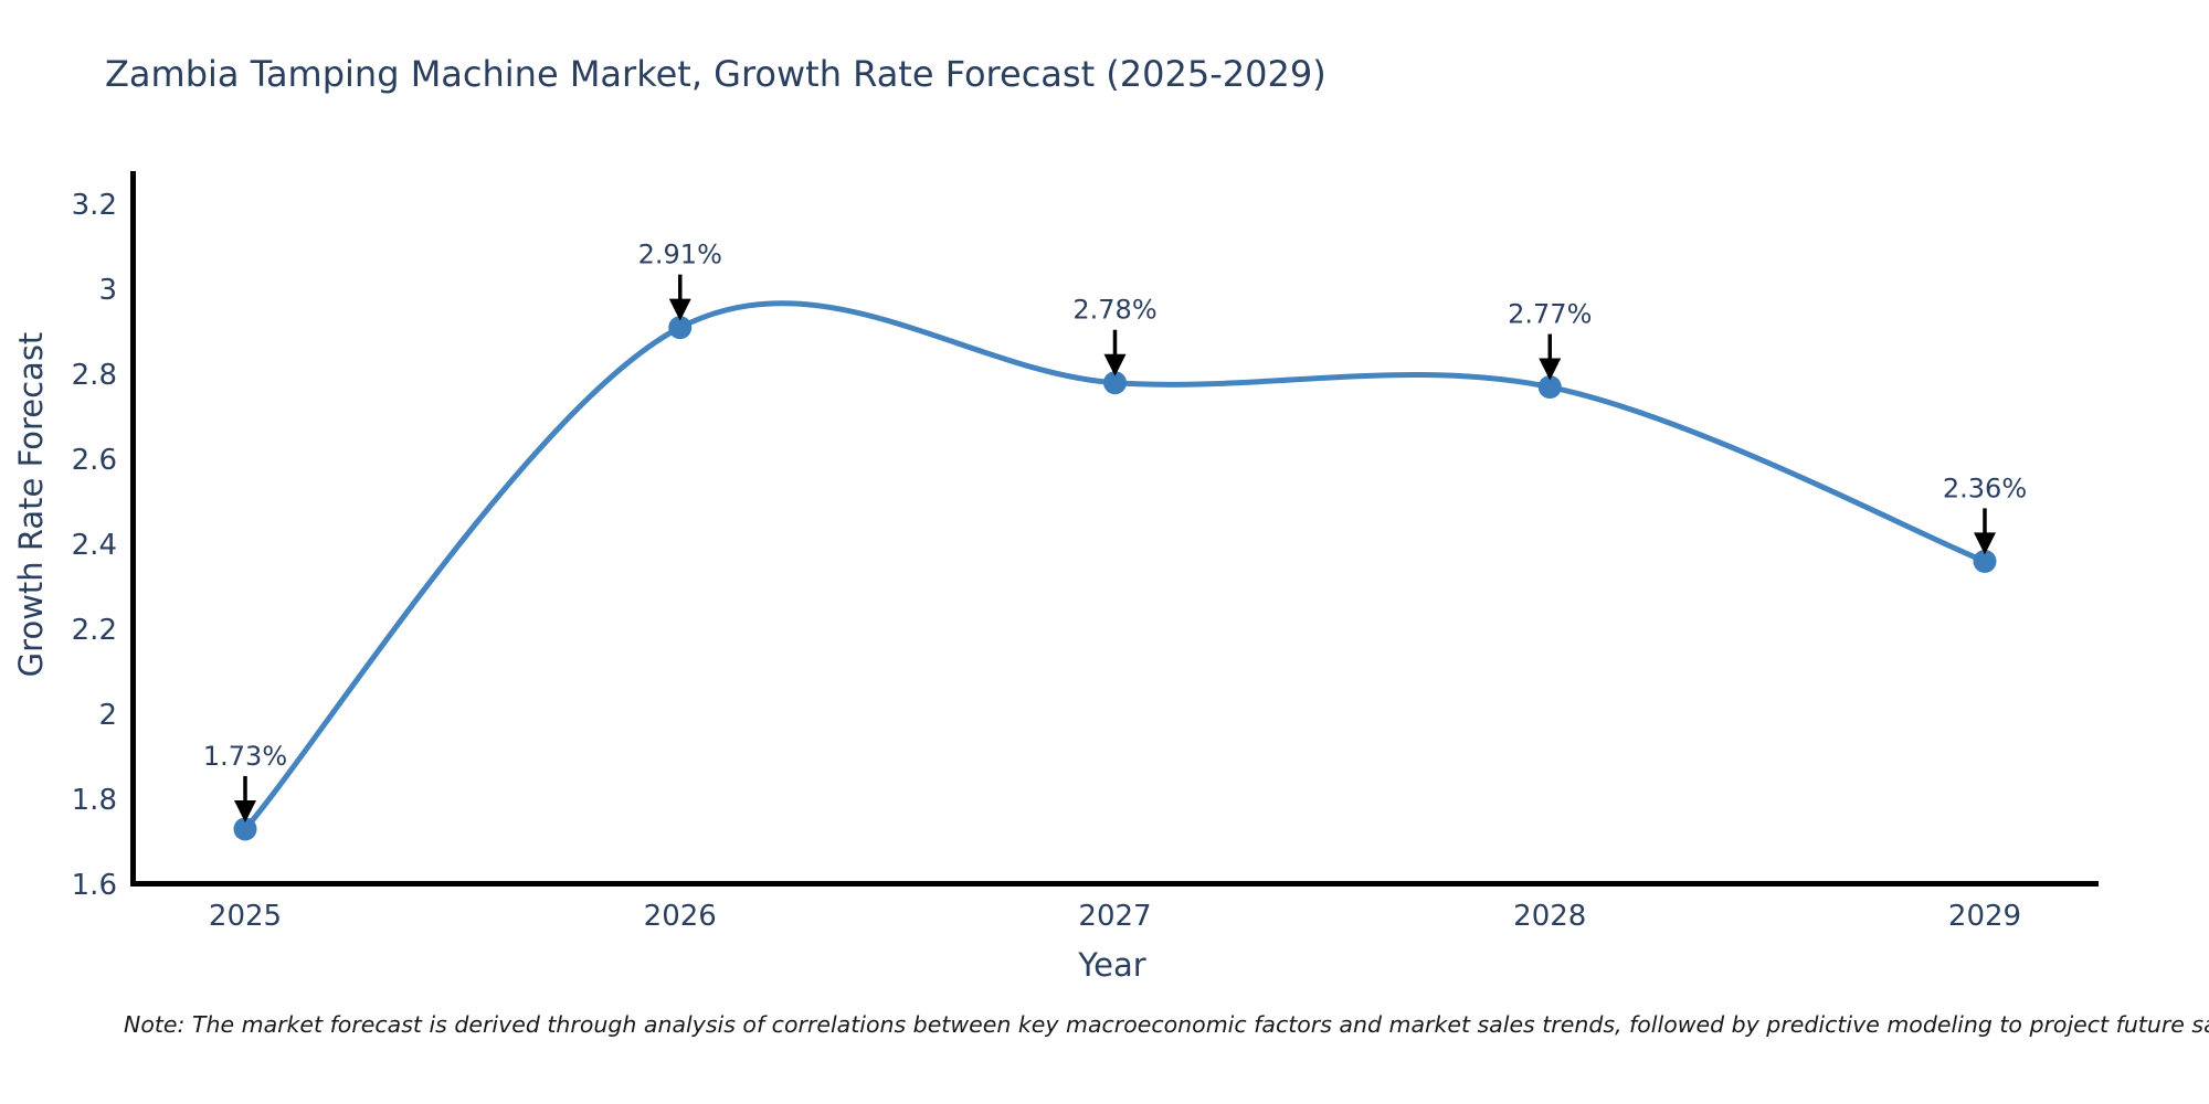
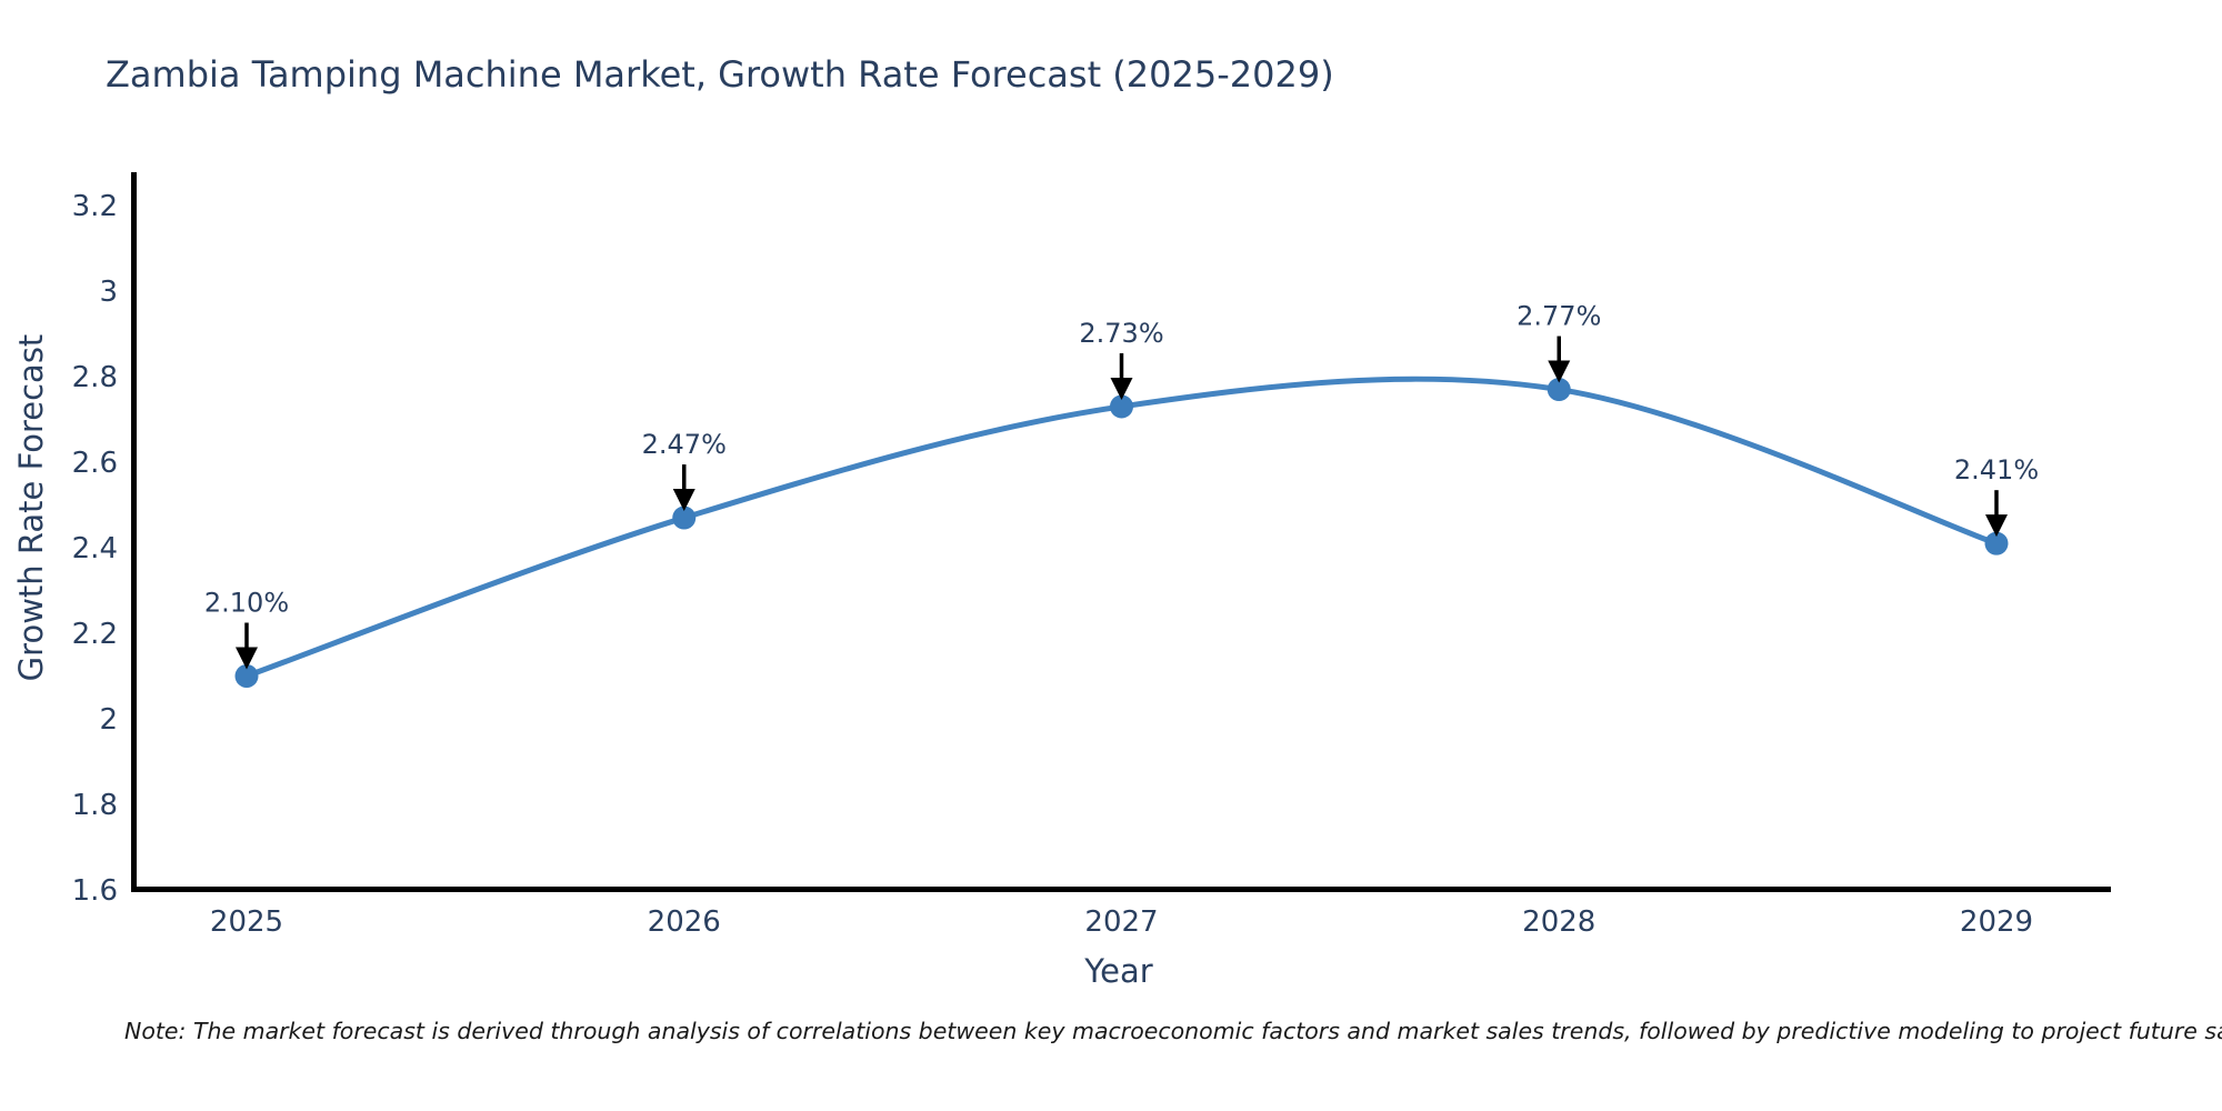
2025: 1.73% -> 2.10%
2026: 2.91% -> 2.47%
2027: 2.78% -> 2.73%
2029: 2.36% -> 2.41%
